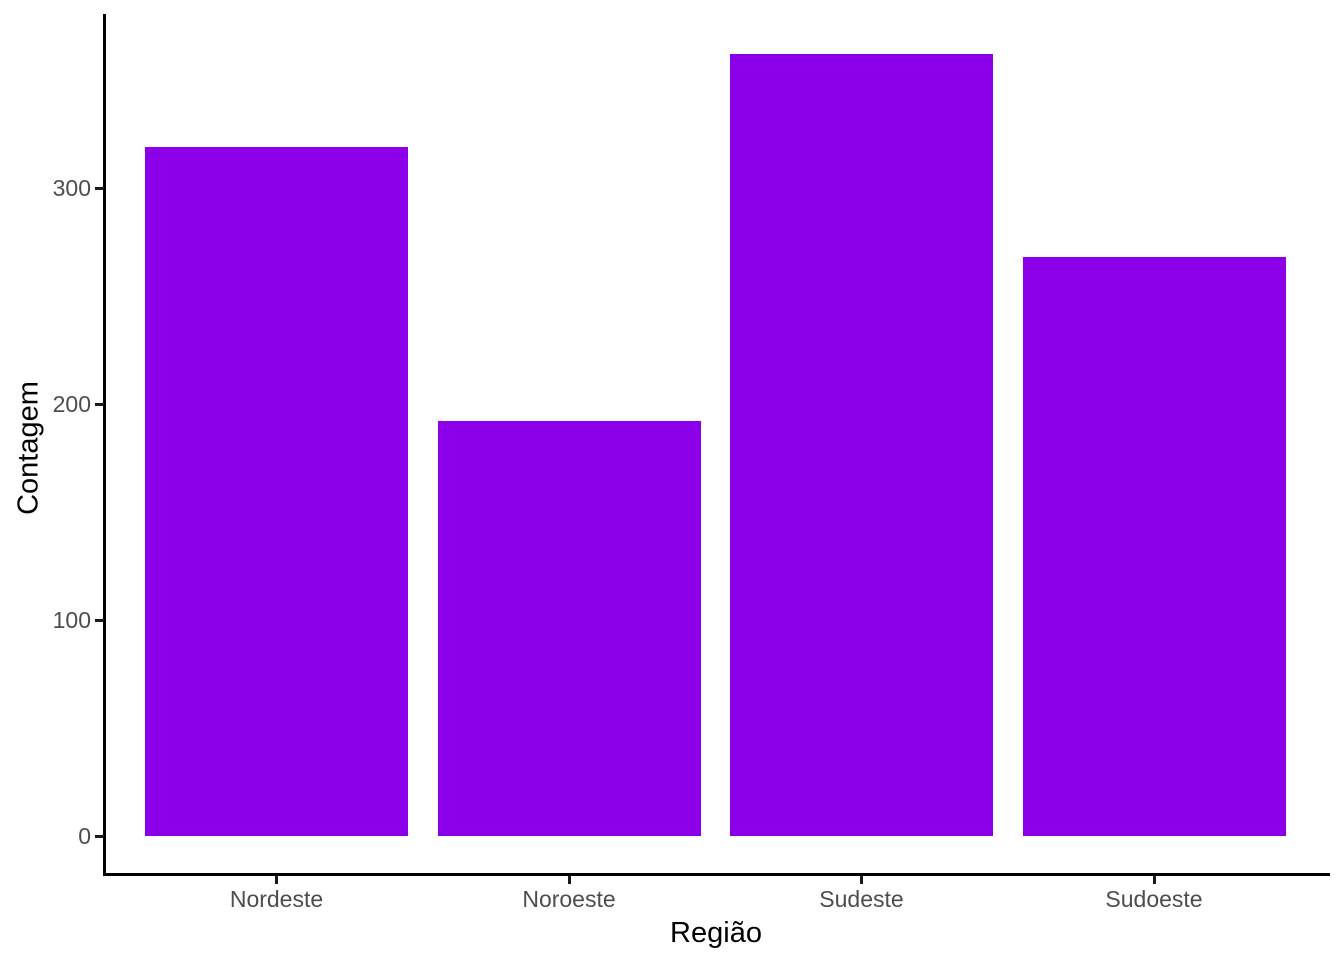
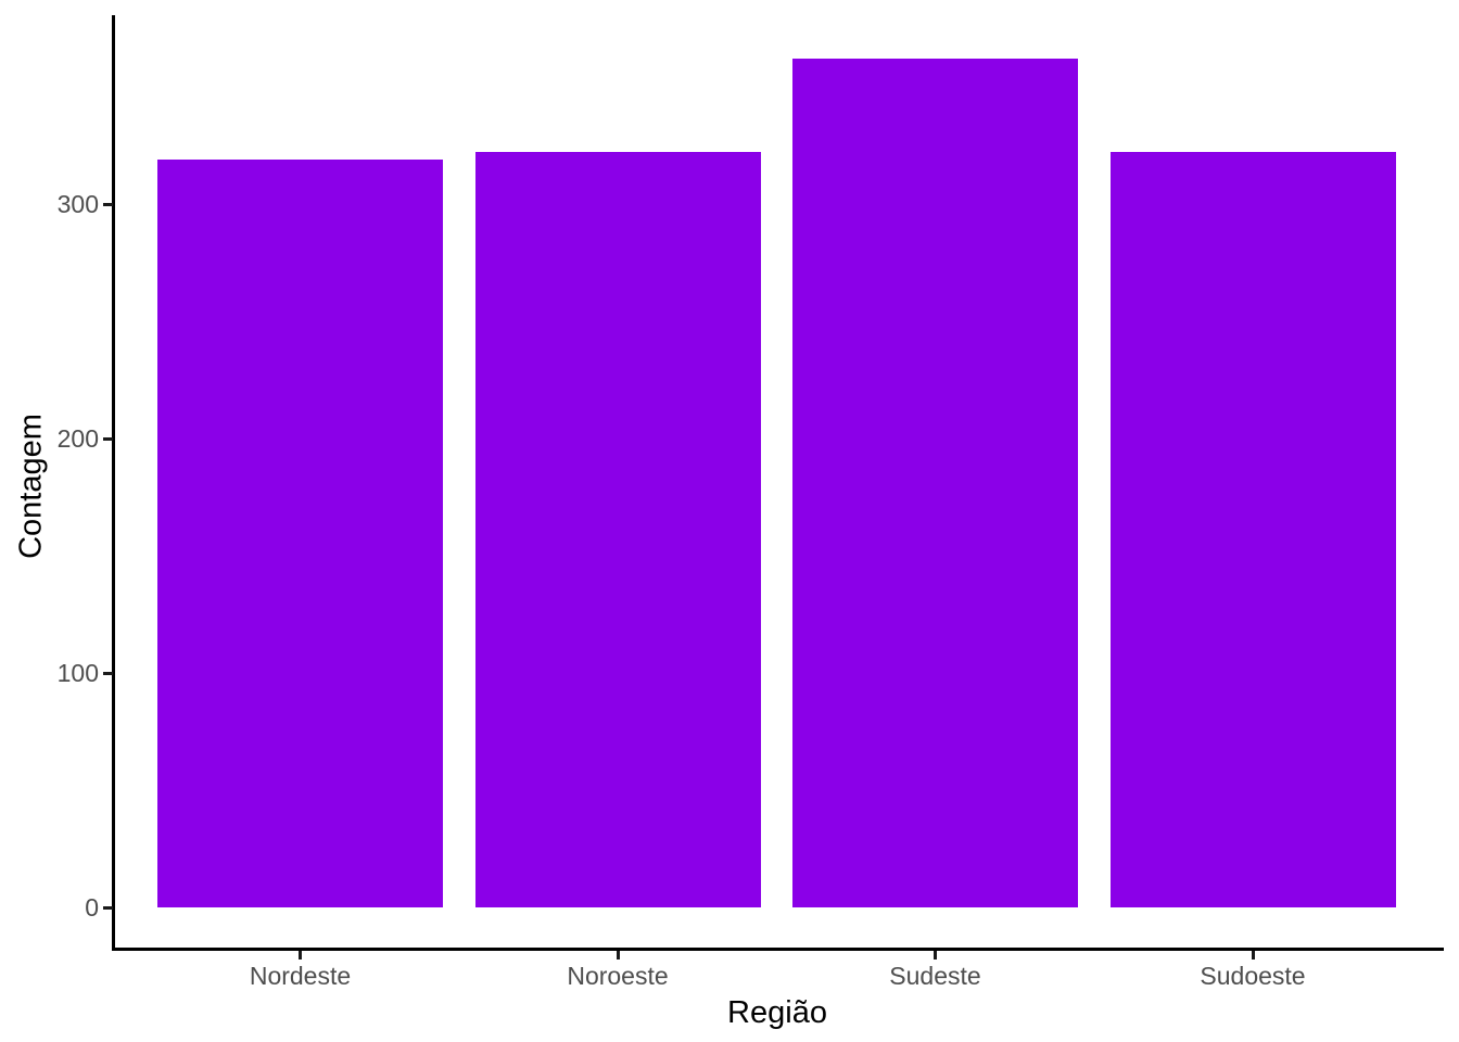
Noroeste: 192 -> 322
Sudoeste: 268 -> 322
